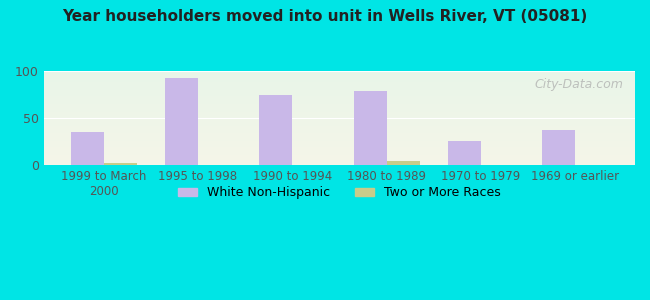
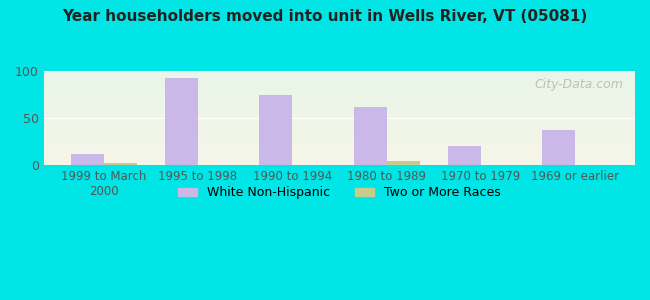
White Non-Hispanic/1999 to March 2000: 35 -> 12
White Non-Hispanic/1980 to 1989: 79 -> 62
White Non-Hispanic/1970 to 1979: 26 -> 20
